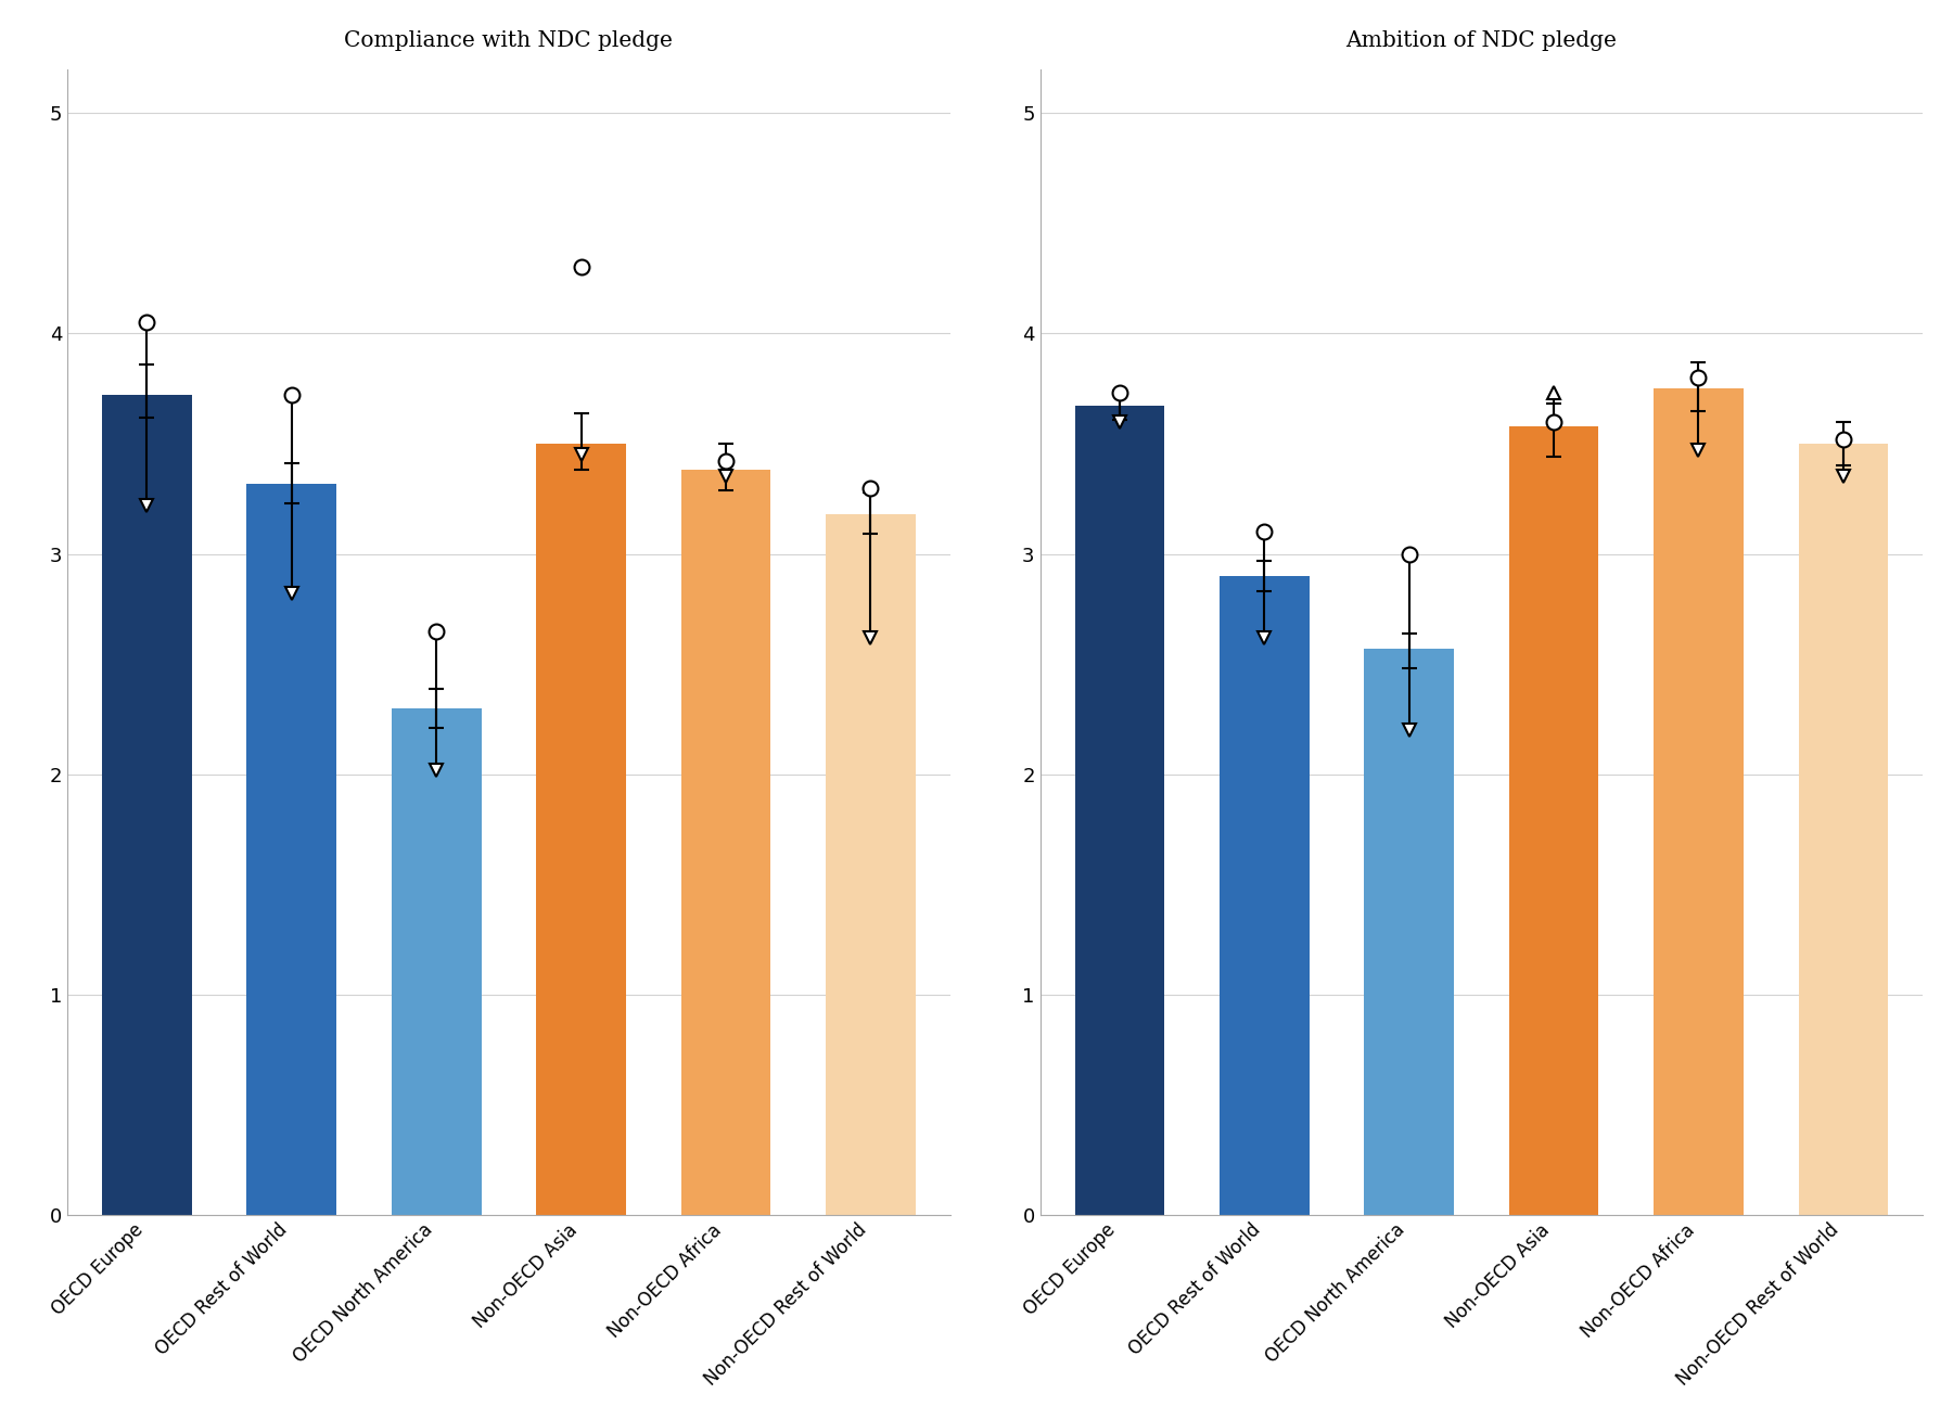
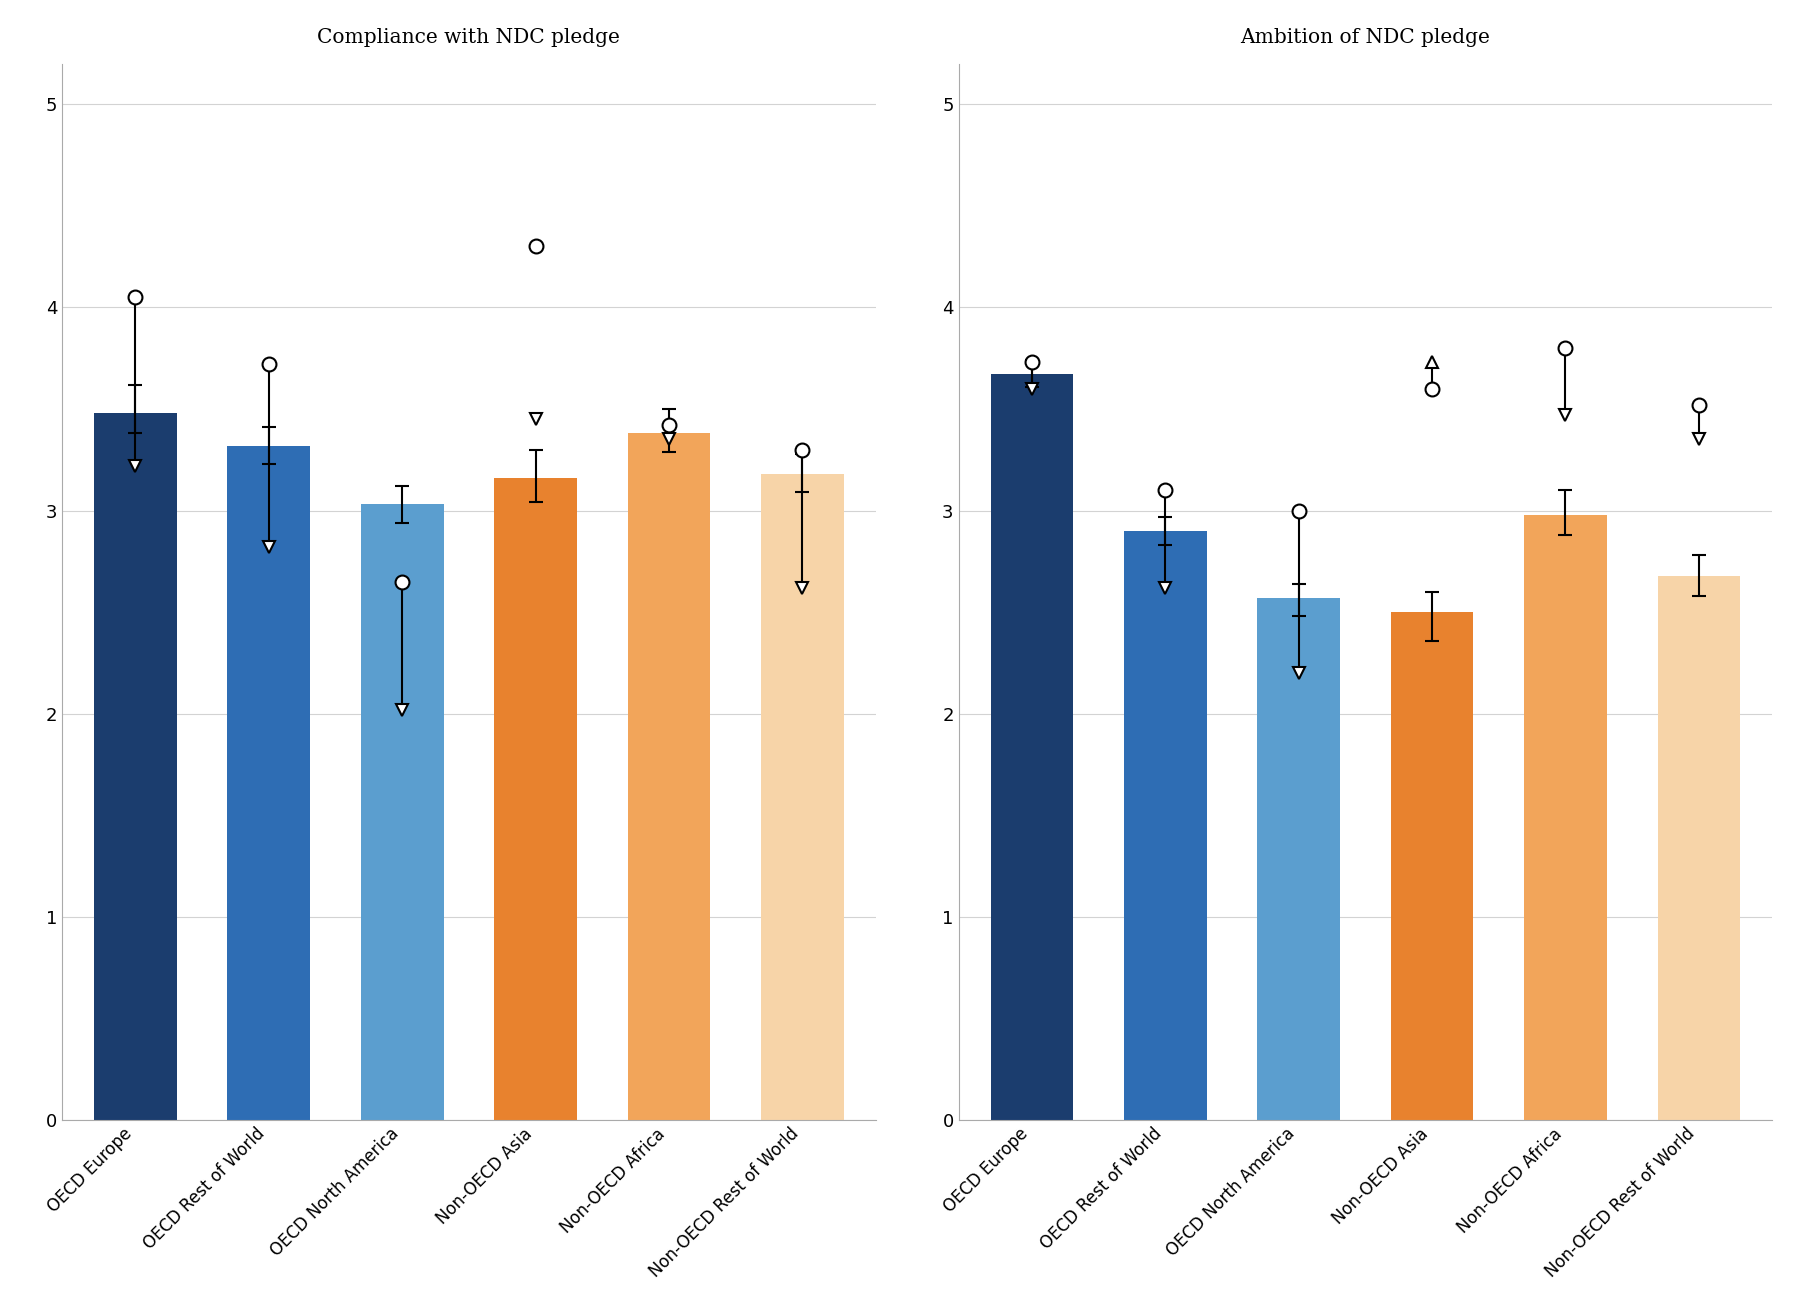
Compliance with NDC pledge/OECD Europe: 3.72 -> 3.48
Compliance with NDC pledge/OECD North America: 2.30 -> 3.03
Compliance with NDC pledge/Non-OECD Asia: 3.50 -> 3.16
Ambition of NDC pledge/Non-OECD Asia: 3.58 -> 2.50
Ambition of NDC pledge/Non-OECD Africa: 3.75 -> 2.98
Ambition of NDC pledge/Non-OECD Rest of World: 3.50 -> 2.68
